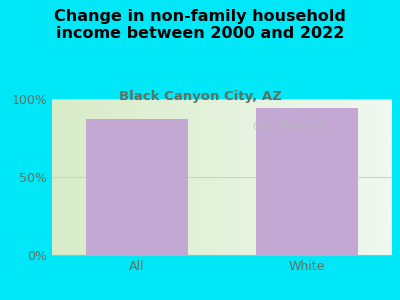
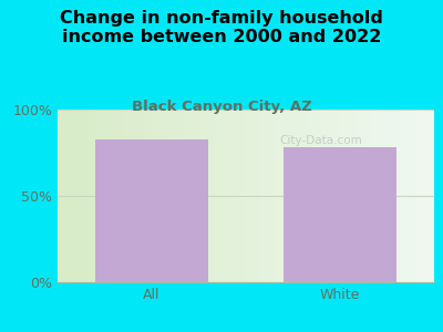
All: 87% -> 83%
White: 94% -> 78%
